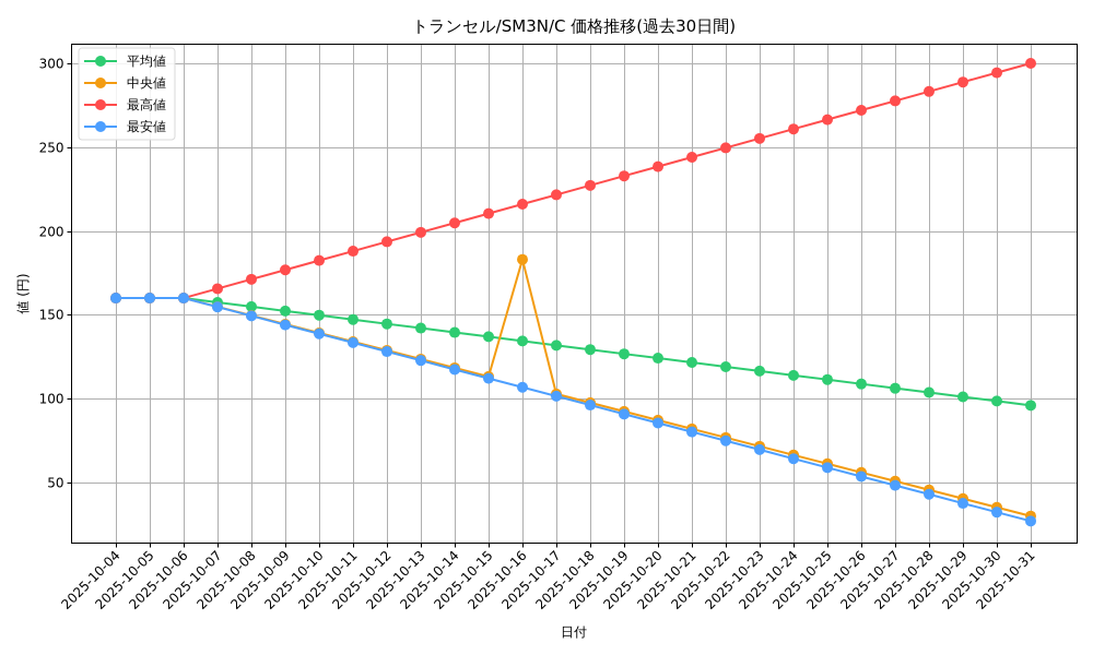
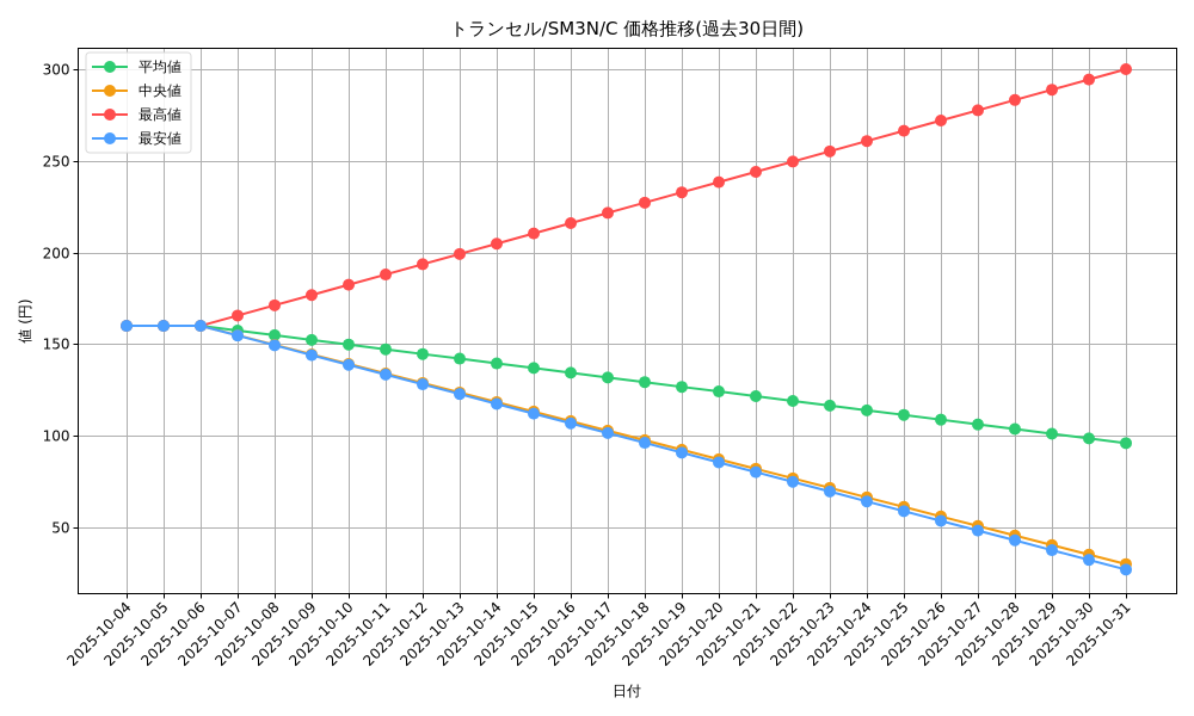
中央値/2025-10-16: 183 -> 108
